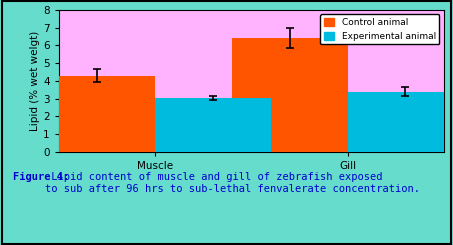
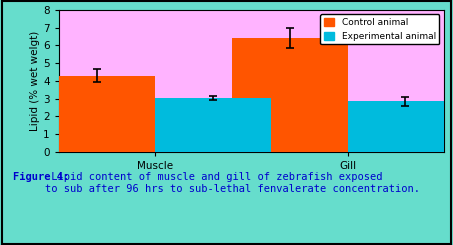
Experimental animal/Gill: 3.4 -> 2.9
